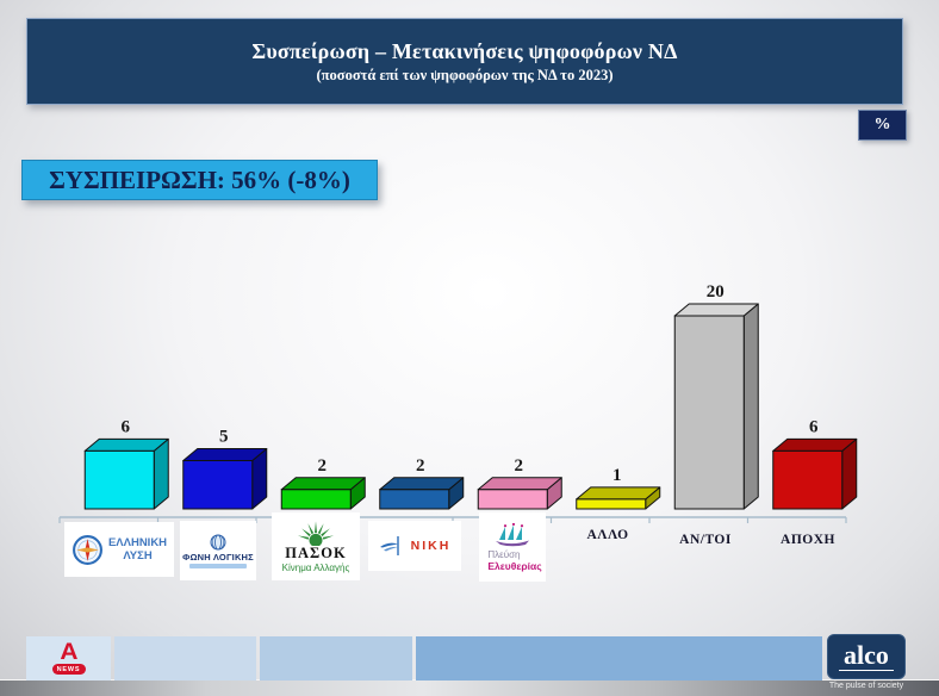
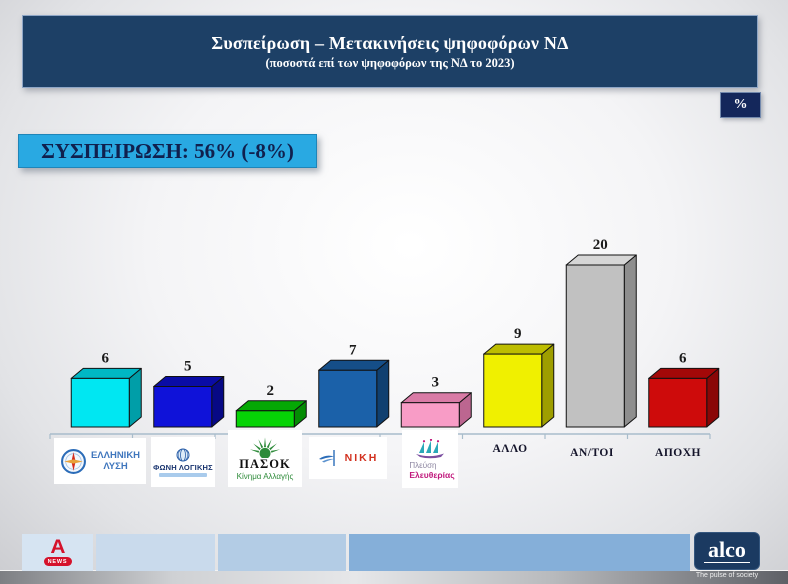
ΝΙΚΗ: 2 -> 7
Πλεύση Ελευθερίας: 2 -> 3
ΑΛΛΟ: 1 -> 9
